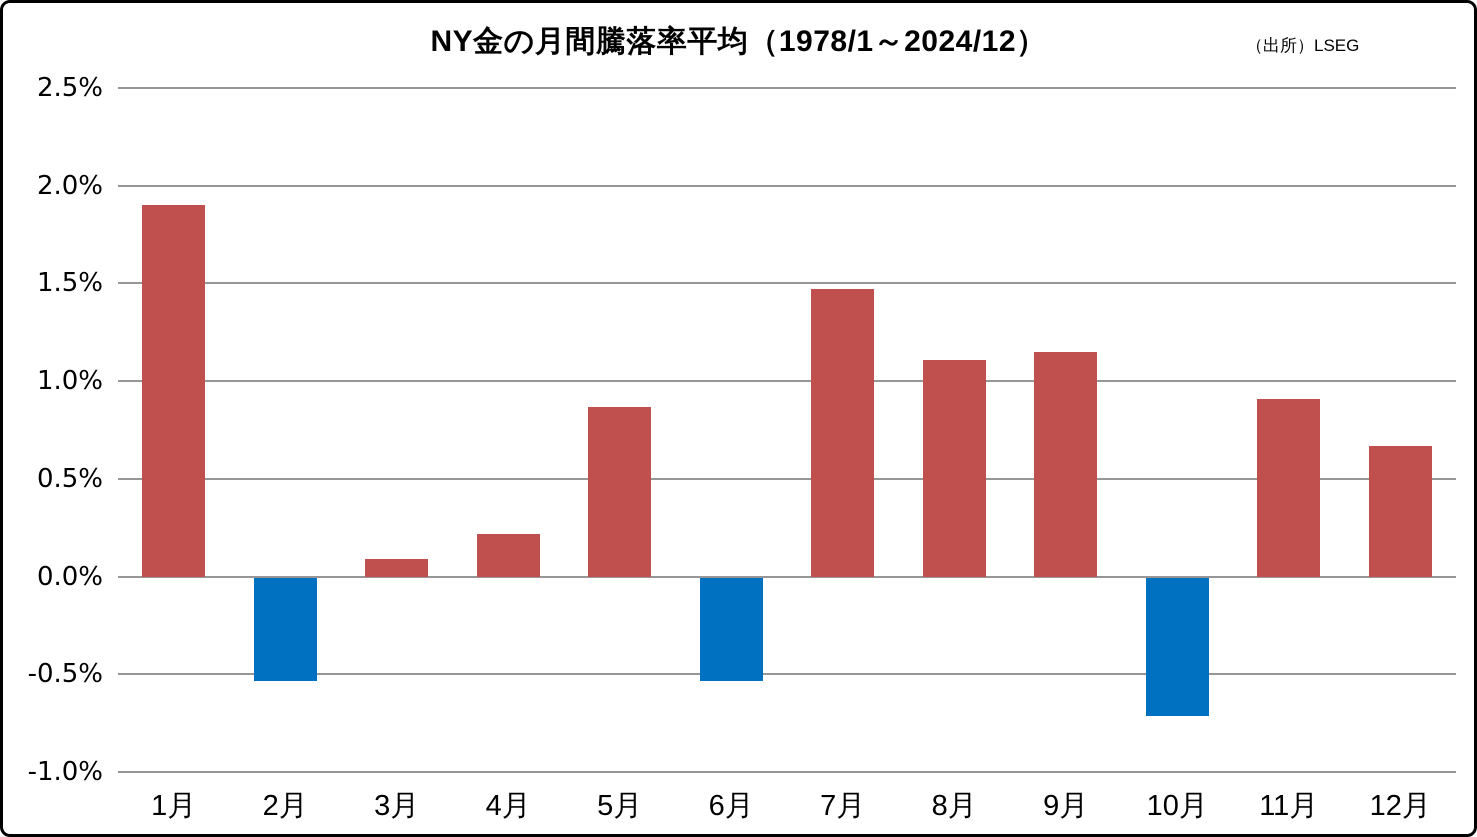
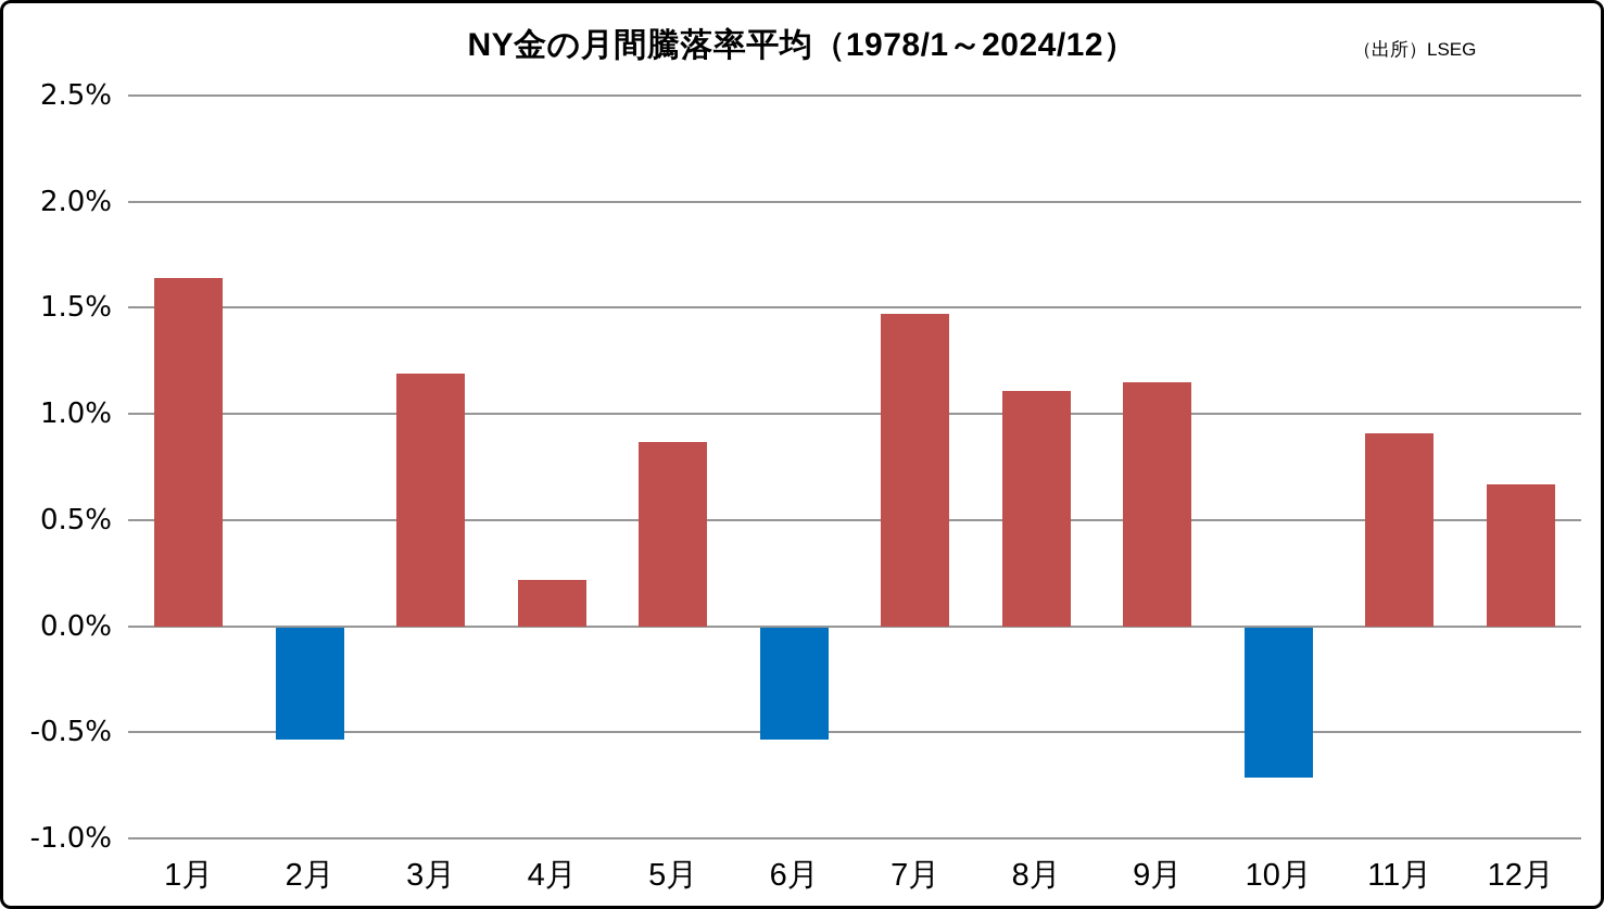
1月: 1.90% -> 1.64%
3月: 0.09% -> 1.19%
